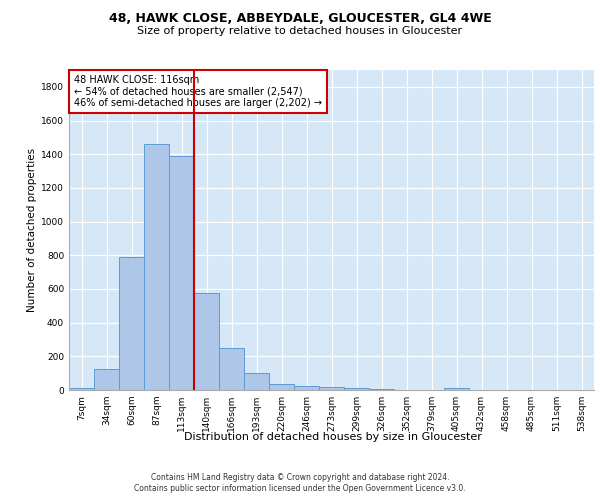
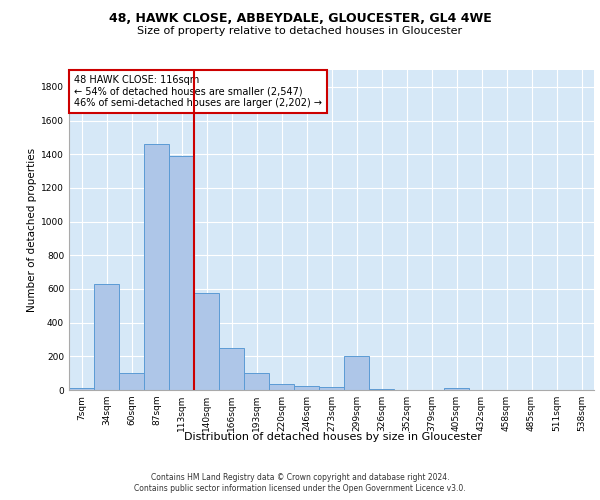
34sqm: 120 -> 630
60sqm: 790 -> 100
299sqm: 10 -> 200
